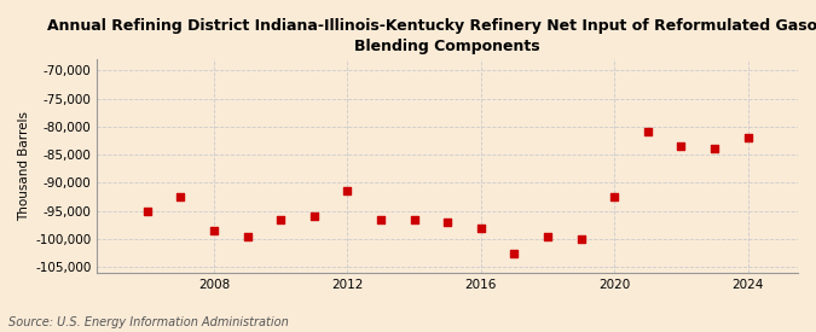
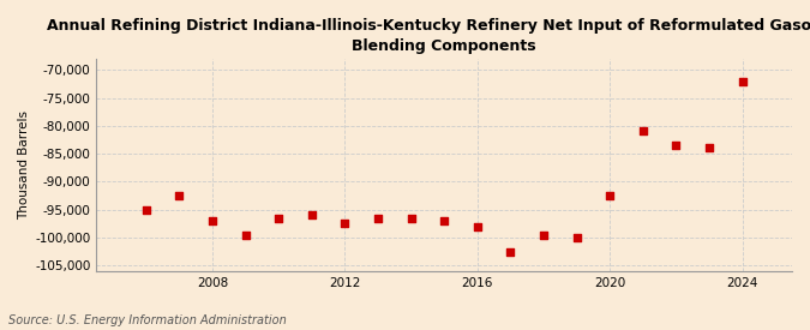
2008: -98,500 -> -97,000
2012: -91,500 -> -97,500
2024: -82,000 -> -72,000
